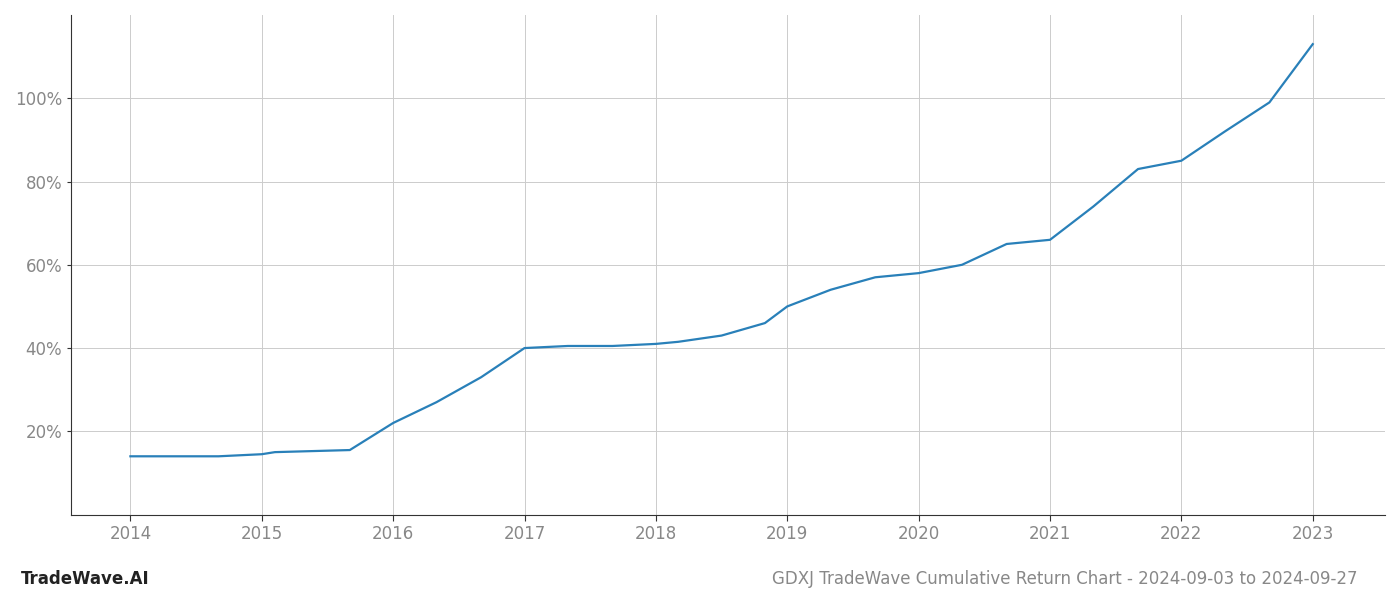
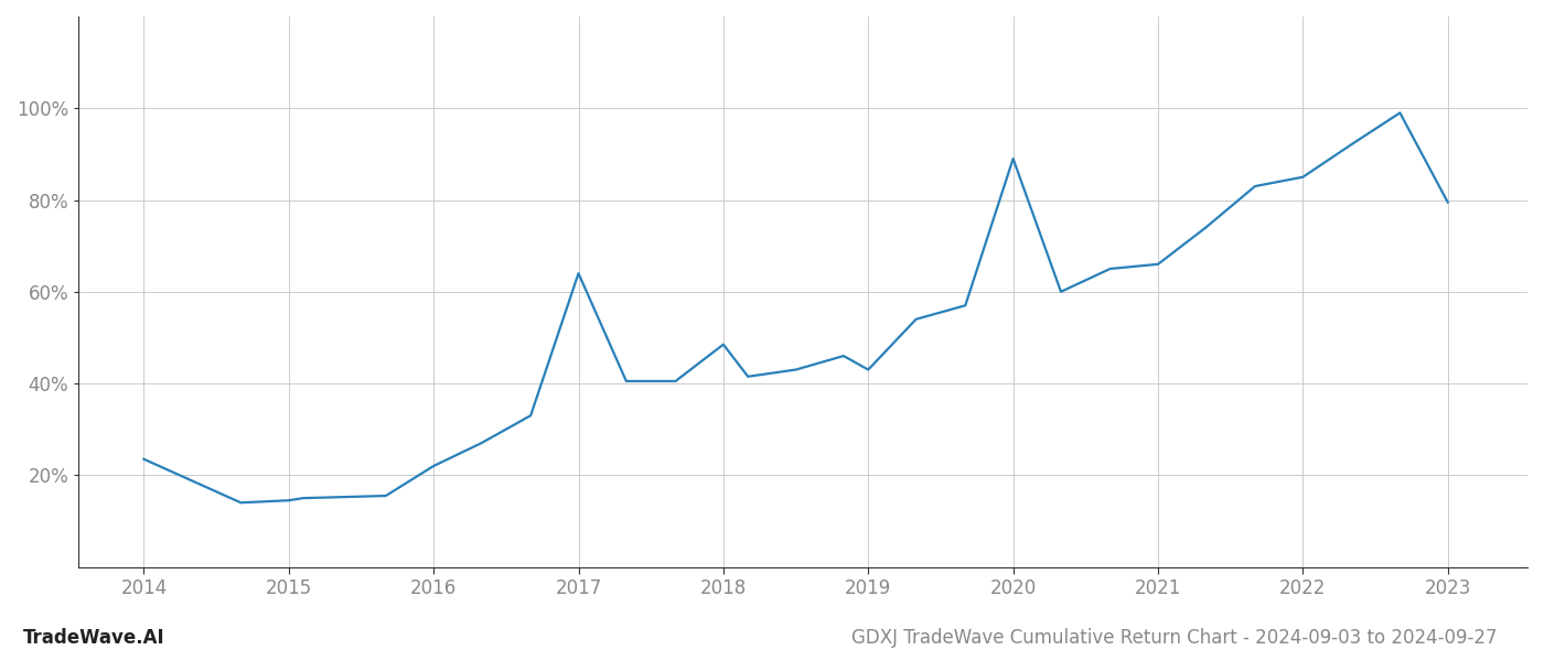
2014: 14.0% -> 23.5%
2017: 40.0% -> 64.0%
2018: 41.0% -> 48.5%
2019: 50.0% -> 43.0%
2020: 58.0% -> 89.0%
2023: 113.0% -> 79.5%
